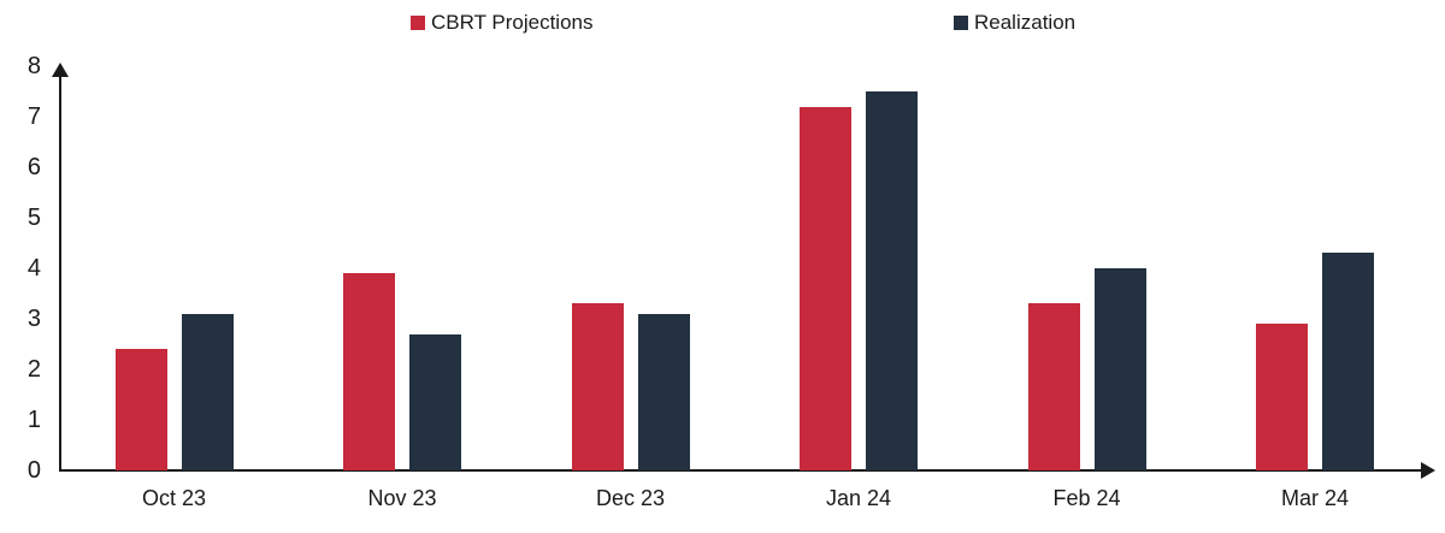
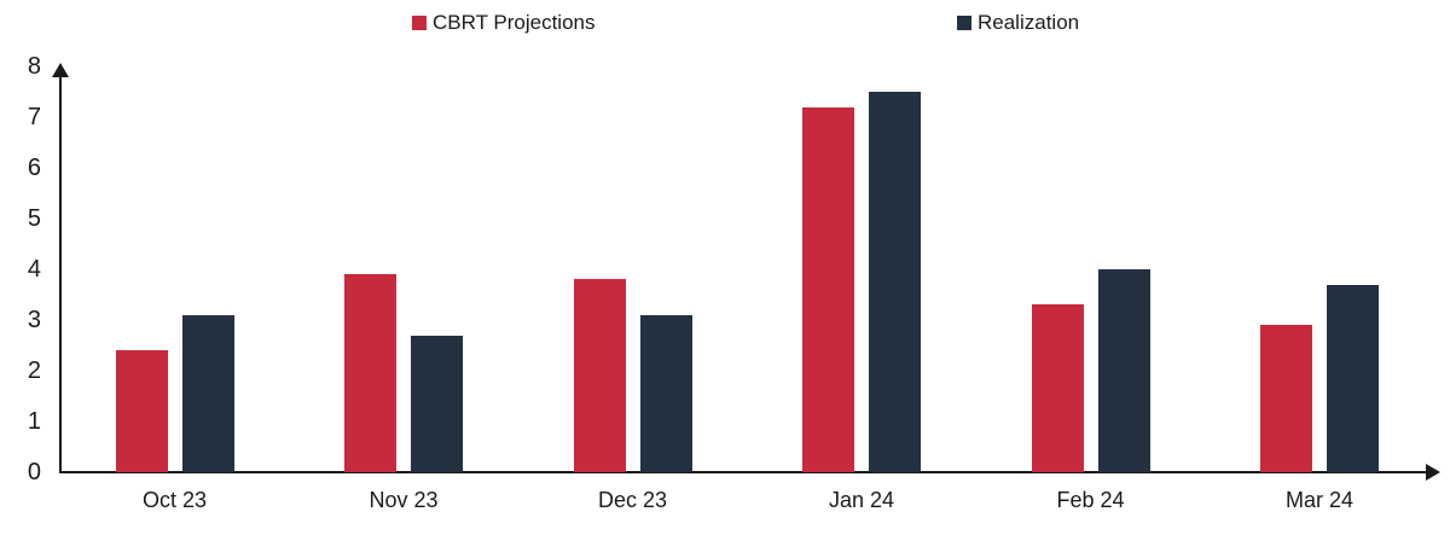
CBRT Projections/Dec 23: 3.3 -> 3.8
Realization/Mar 24: 4.3 -> 3.7
